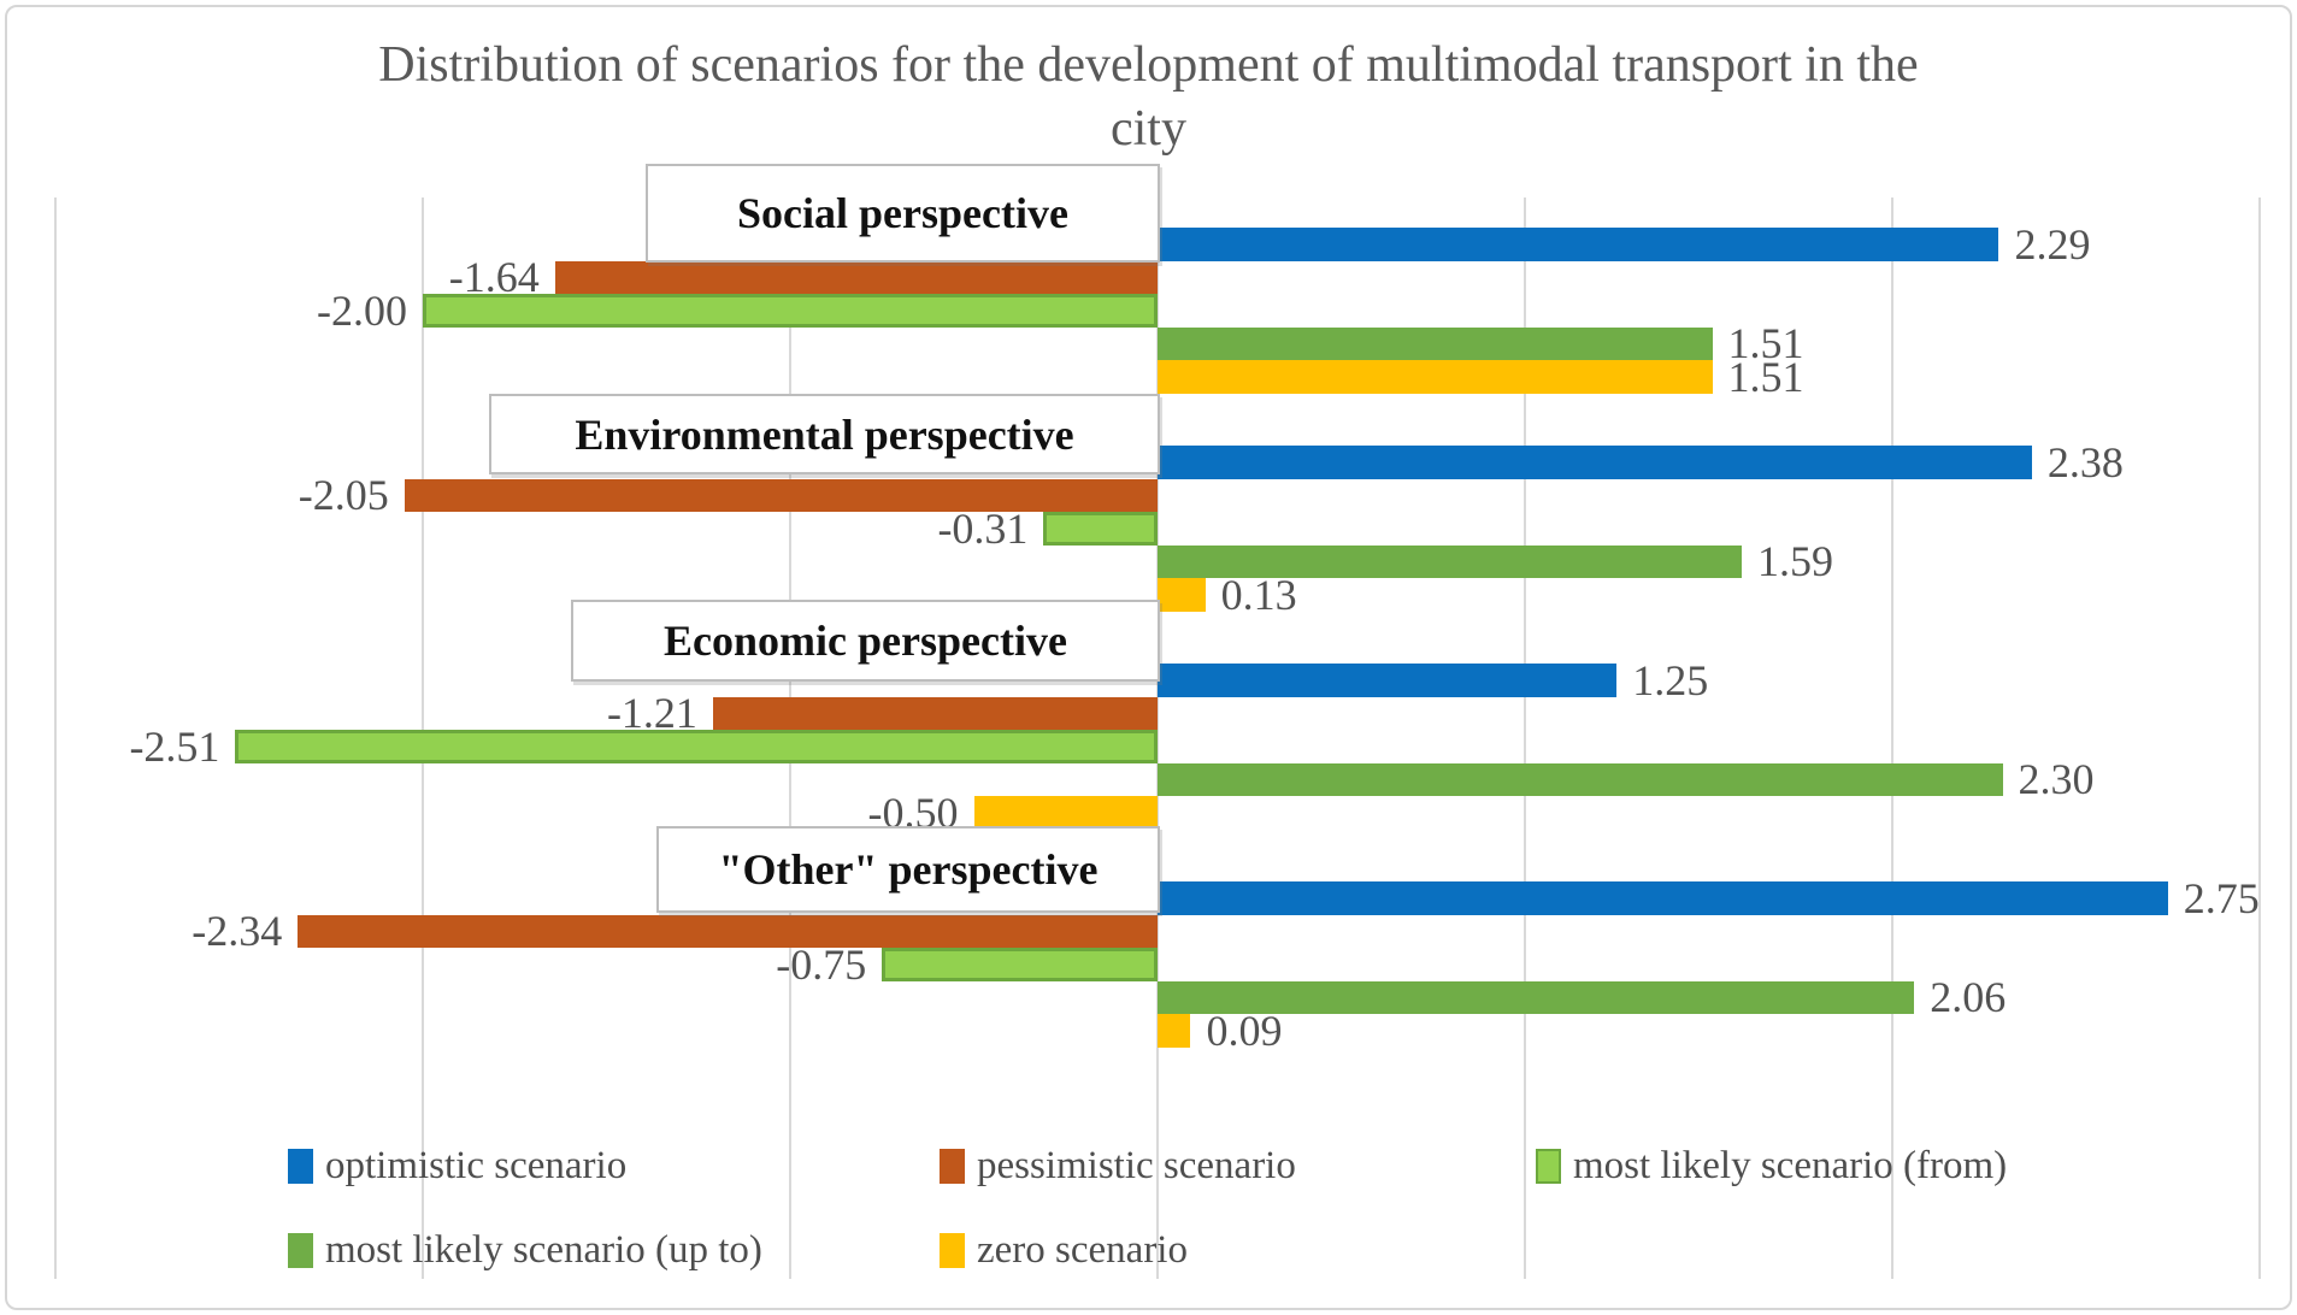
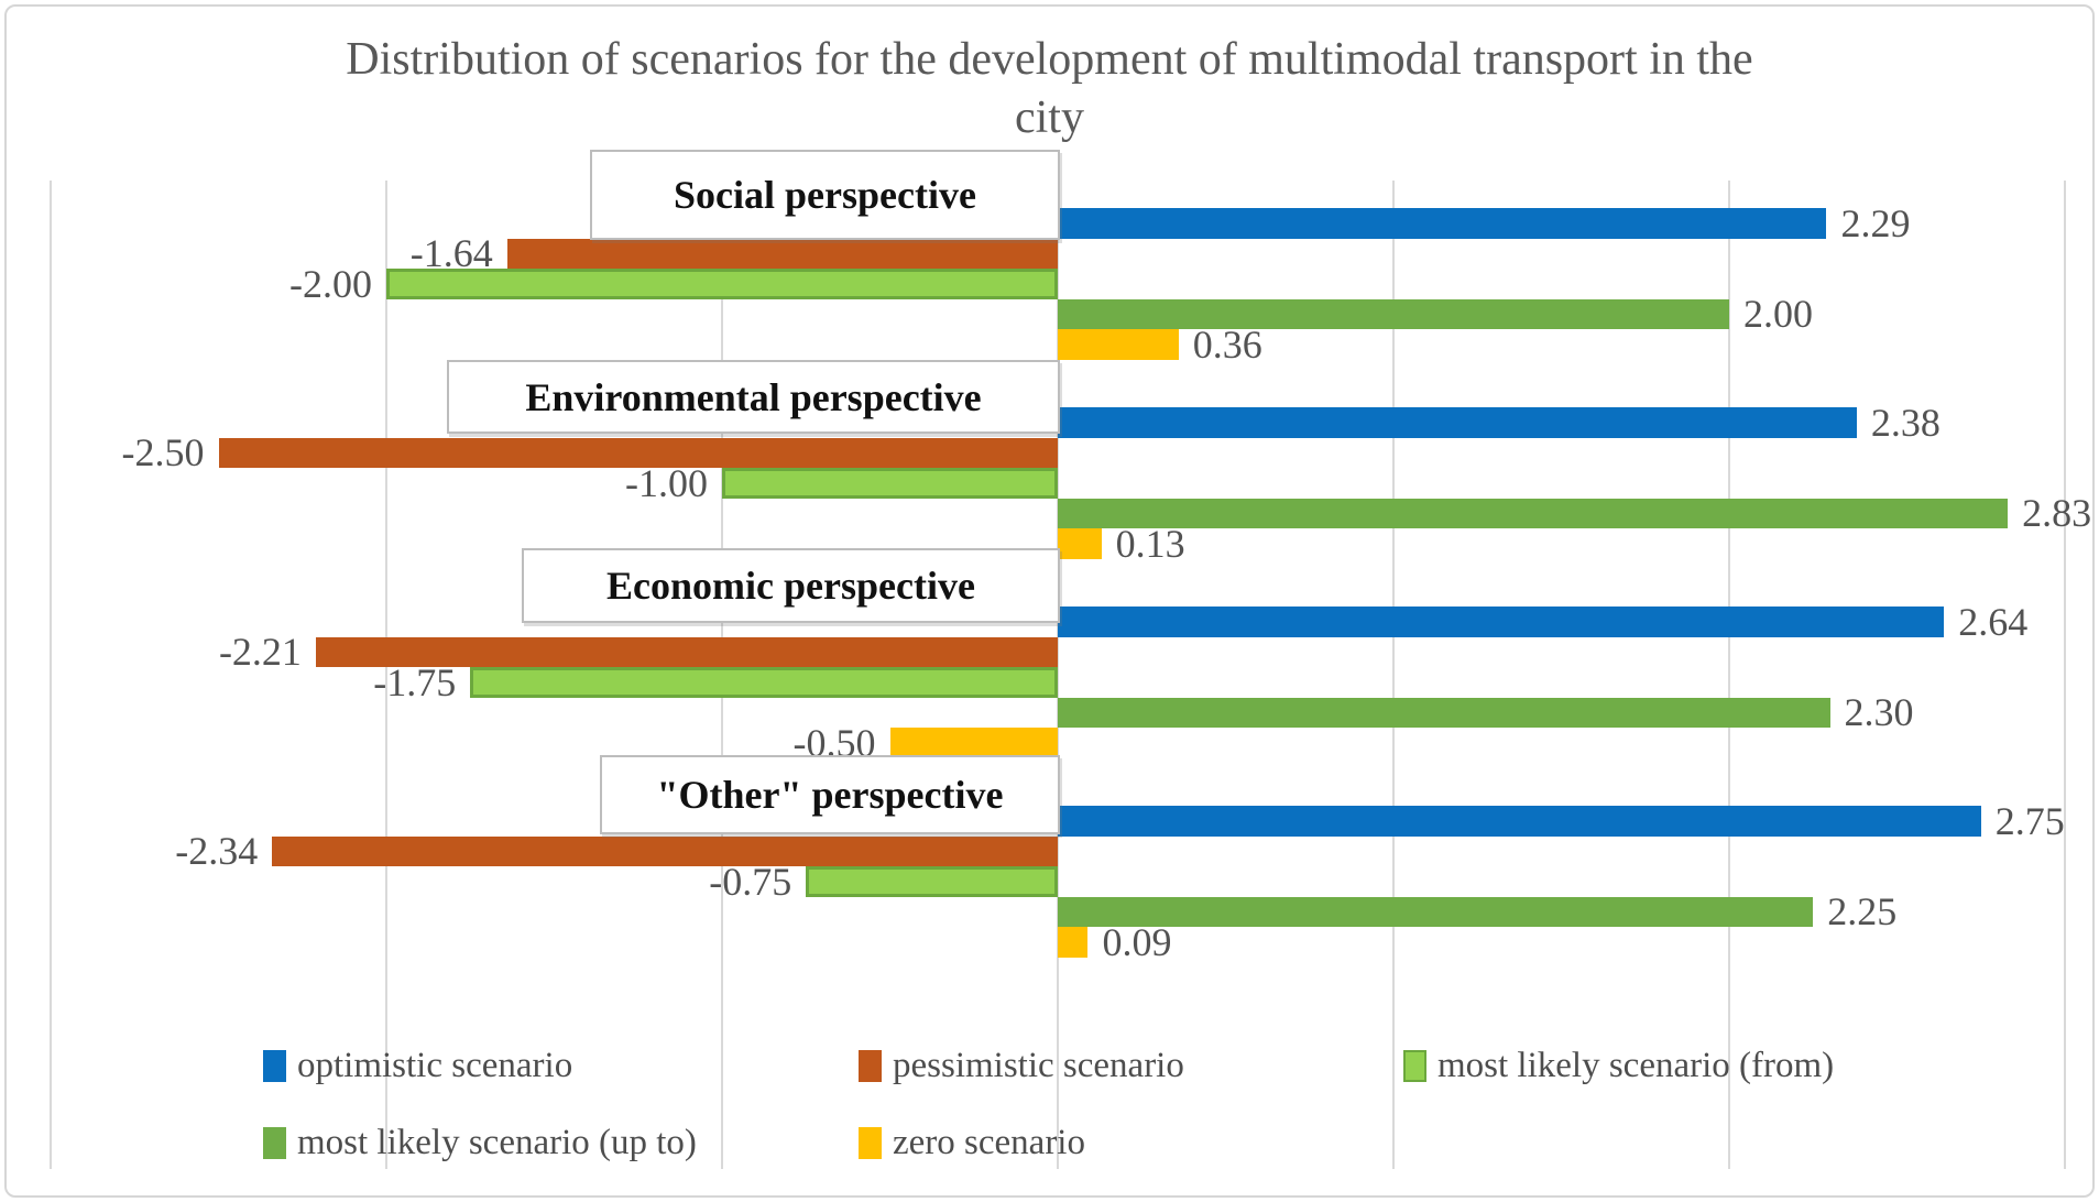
most likely scenario (up to)/Social perspective: 1.51 -> 2.00
zero scenario/Social perspective: 1.51 -> 0.36
pessimistic scenario/Environmental perspective: -2.05 -> -2.50
most likely scenario (from)/Environmental perspective: -0.31 -> -1.00
most likely scenario (up to)/Environmental perspective: 1.59 -> 2.83
optimistic scenario/Economic perspective: 1.25 -> 2.64
pessimistic scenario/Economic perspective: -1.21 -> -2.21
most likely scenario (from)/Economic perspective: -2.51 -> -1.75
most likely scenario (up to)/"Other" perspective: 2.06 -> 2.25
